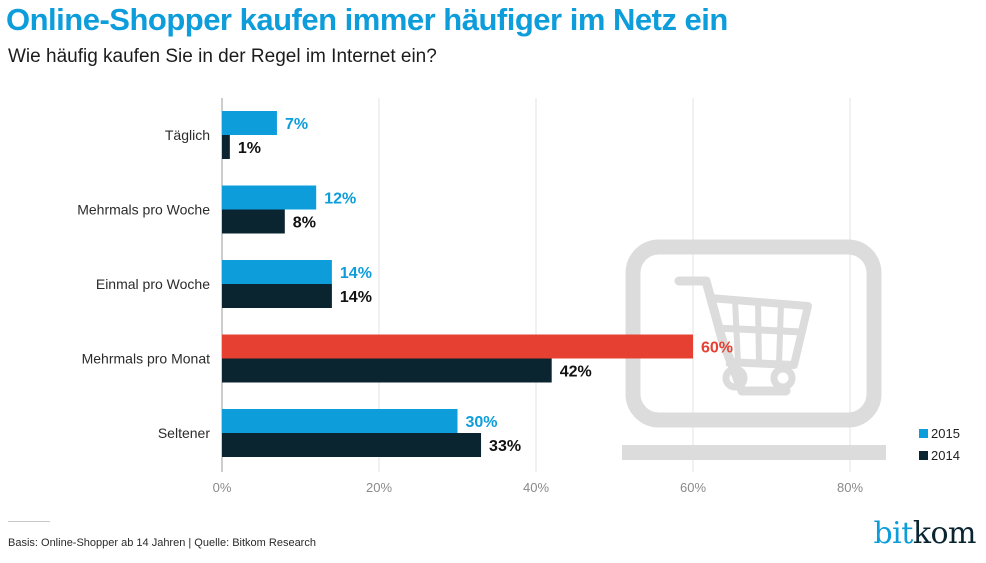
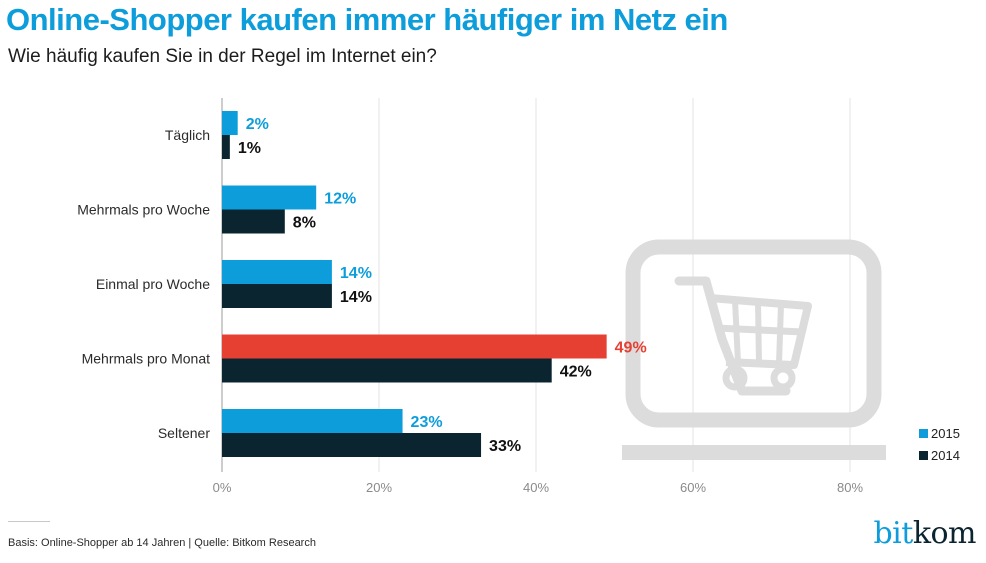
2015/Täglich: 7% -> 2%
2015/Mehrmals pro Monat: 60% -> 49%
2015/Seltener: 30% -> 23%
